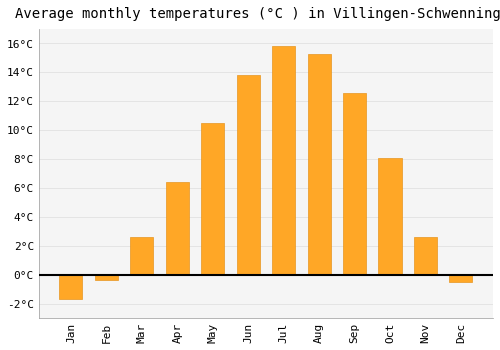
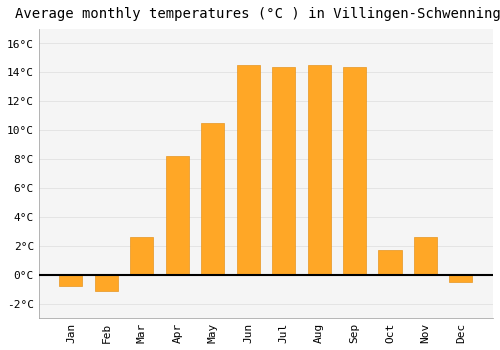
Jan: -1.7°C -> -0.8°C
Feb: -0.4°C -> -1.1°C
Apr: 6.4°C -> 8.2°C
Jun: 13.8°C -> 14.5°C
Jul: 15.8°C -> 14.4°C
Aug: 15.3°C -> 14.5°C
Sep: 12.6°C -> 14.4°C
Oct: 8.1°C -> 1.7°C
